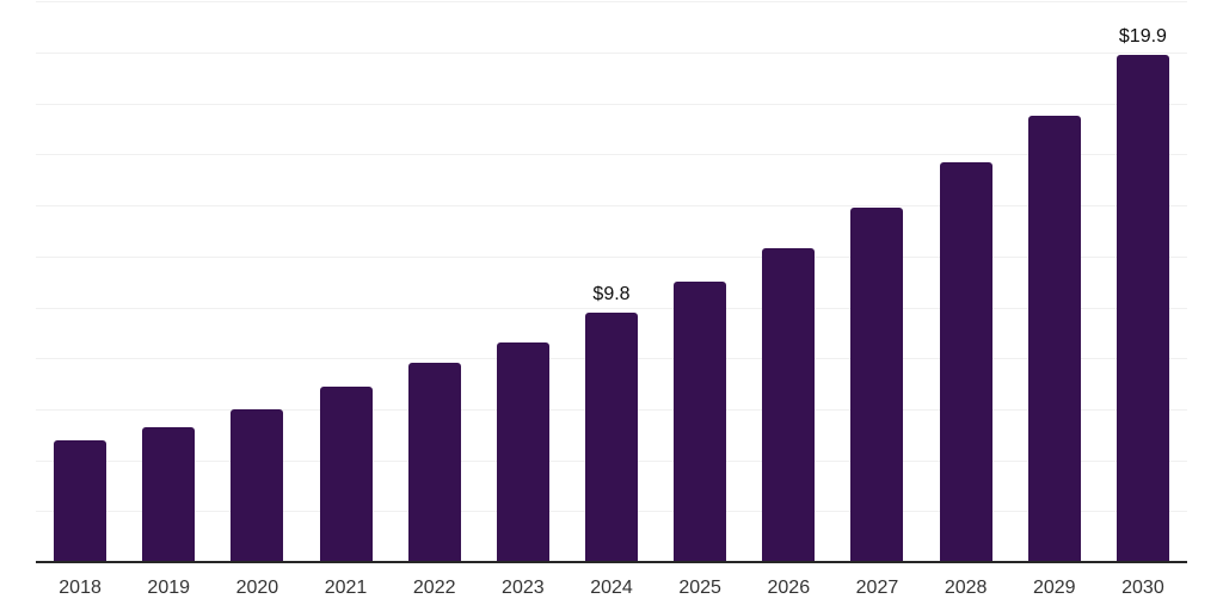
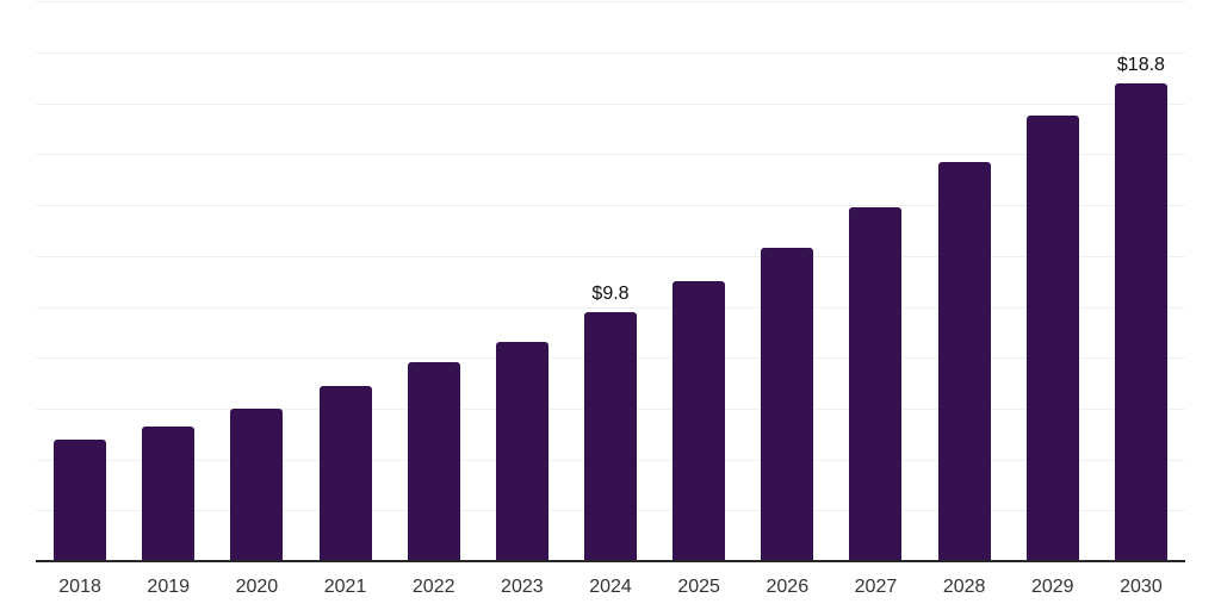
2030: $19.9 -> $18.8
